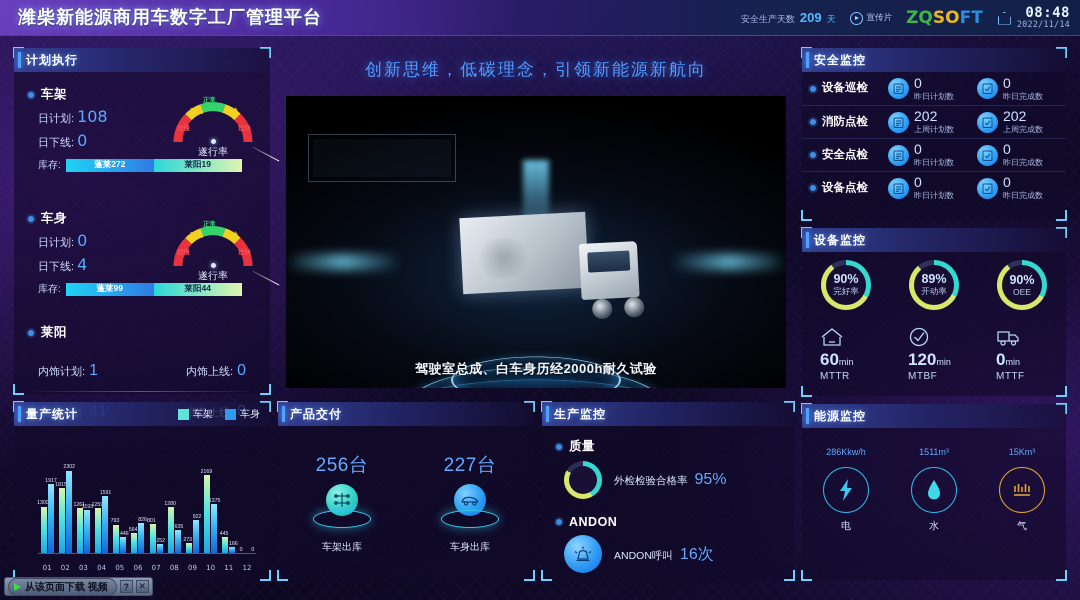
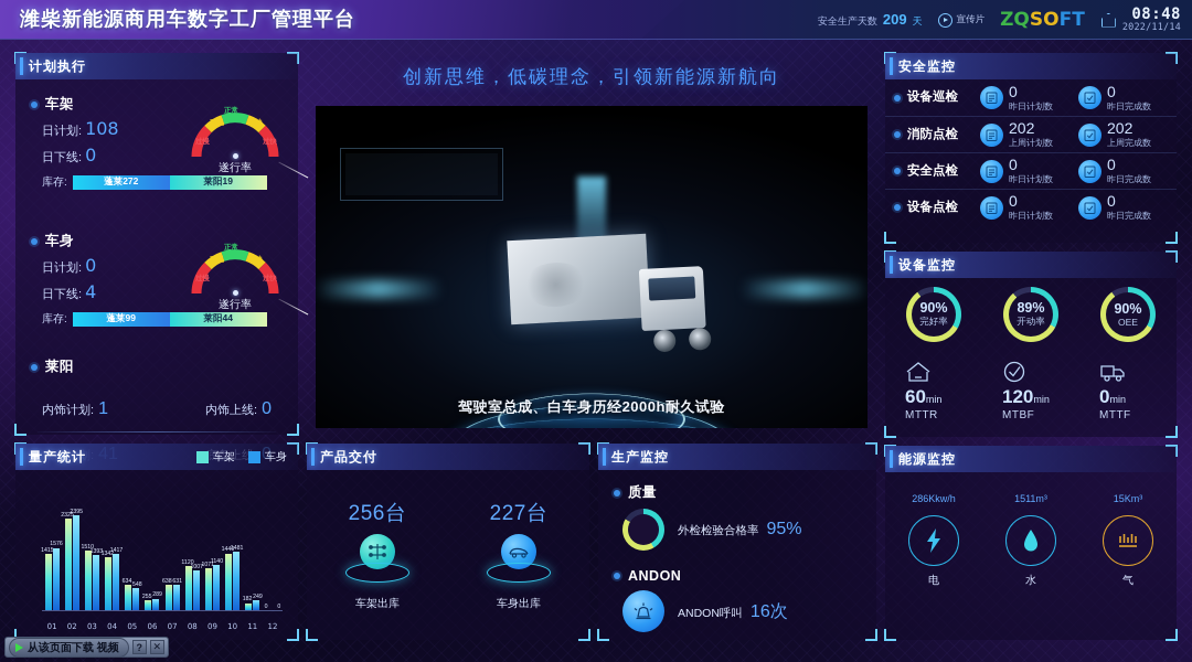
车架/01: 1300 -> 1415
车身/01: 1917 -> 1576
车架/02: 1815 -> 2325
车身/02: 2302 -> 2395
车架/03: 1261 -> 1510
车身/03: 1193 -> 1393
车架/04: 1259 -> 1342
车身/04: 1591 -> 1417
车架/05: 793 -> 634
车身/05: 446 -> 548
车架/06: 564 -> 255
车身/06: 826 -> 289
车架/07: 801 -> 638
车身/07: 252 -> 631
车架/08: 1280 -> 1120
车身/08: 635 -> 1007
车架/09: 273 -> 1071
车身/09: 922 -> 1140
车架/10: 2169 -> 1440
车身/10: 1375 -> 1481
车架/11: 445 -> 182
车身/11: 166 -> 249
